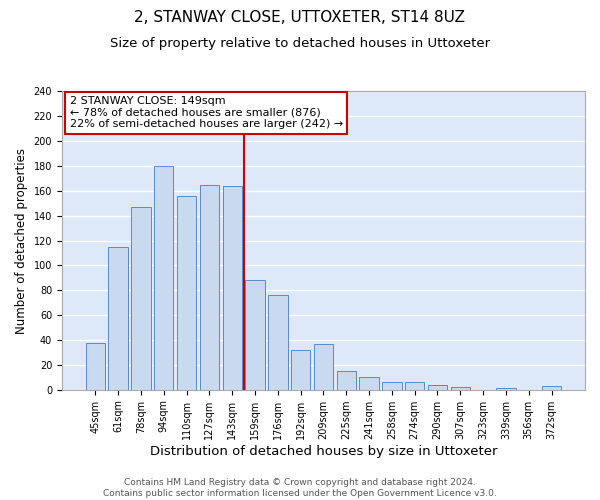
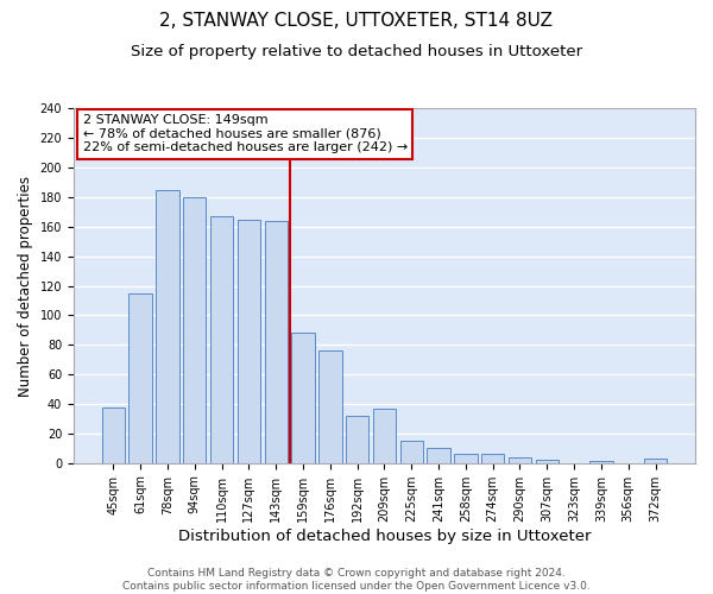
78sqm: 147 -> 185
110sqm: 156 -> 167
